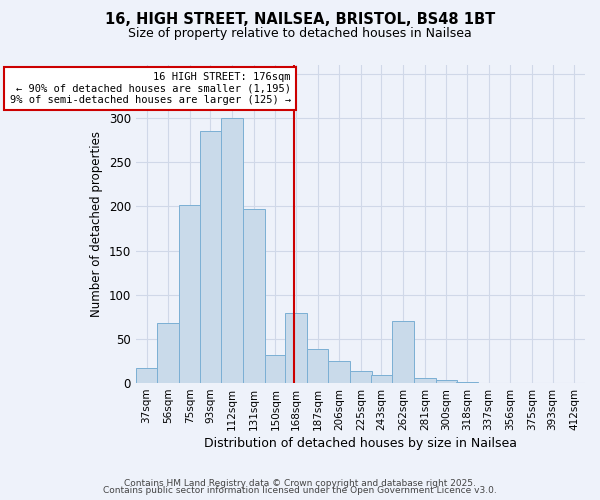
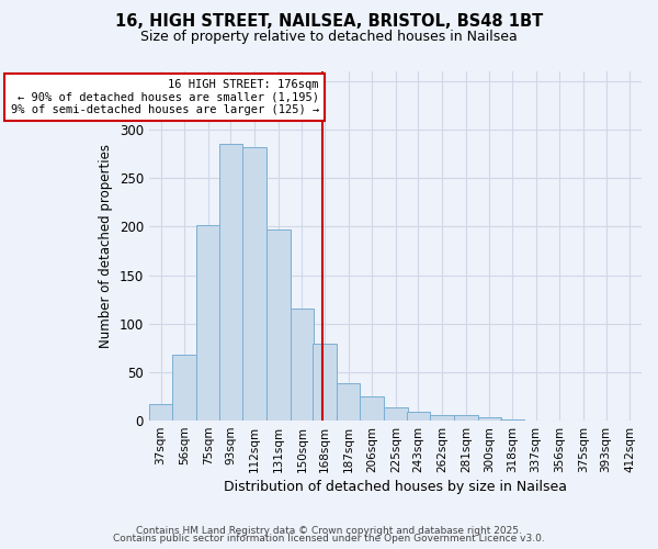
112sqm: 300 -> 282
150sqm: 32 -> 115
262sqm: 70 -> 6
